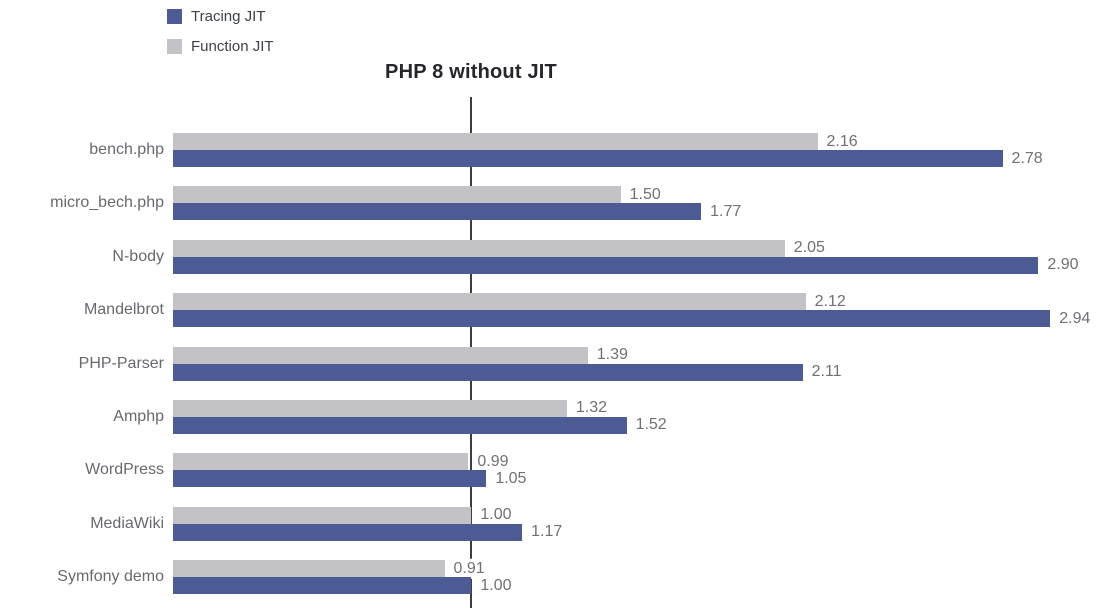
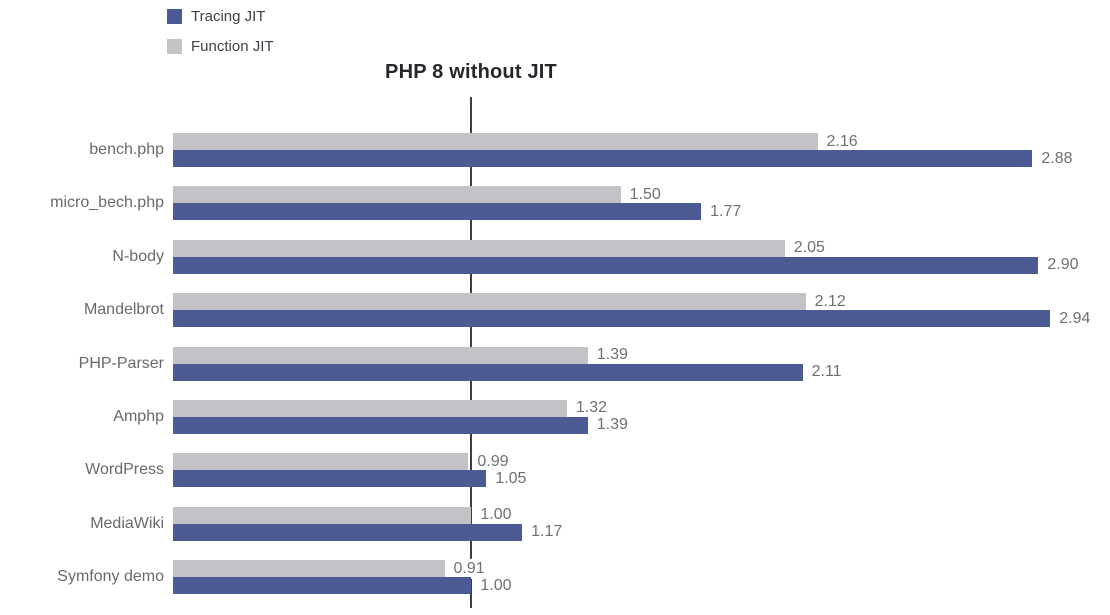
Tracing JIT/bench.php: 2.78 -> 2.88
Tracing JIT/Amphp: 1.52 -> 1.39
